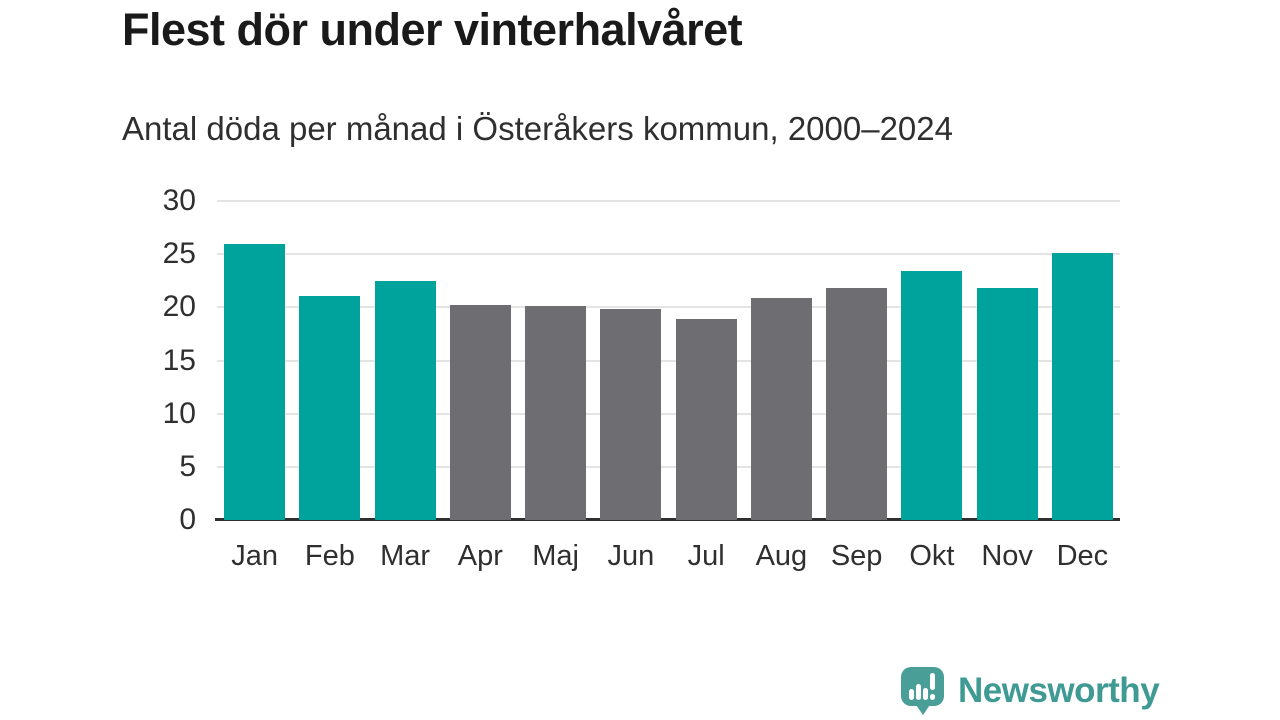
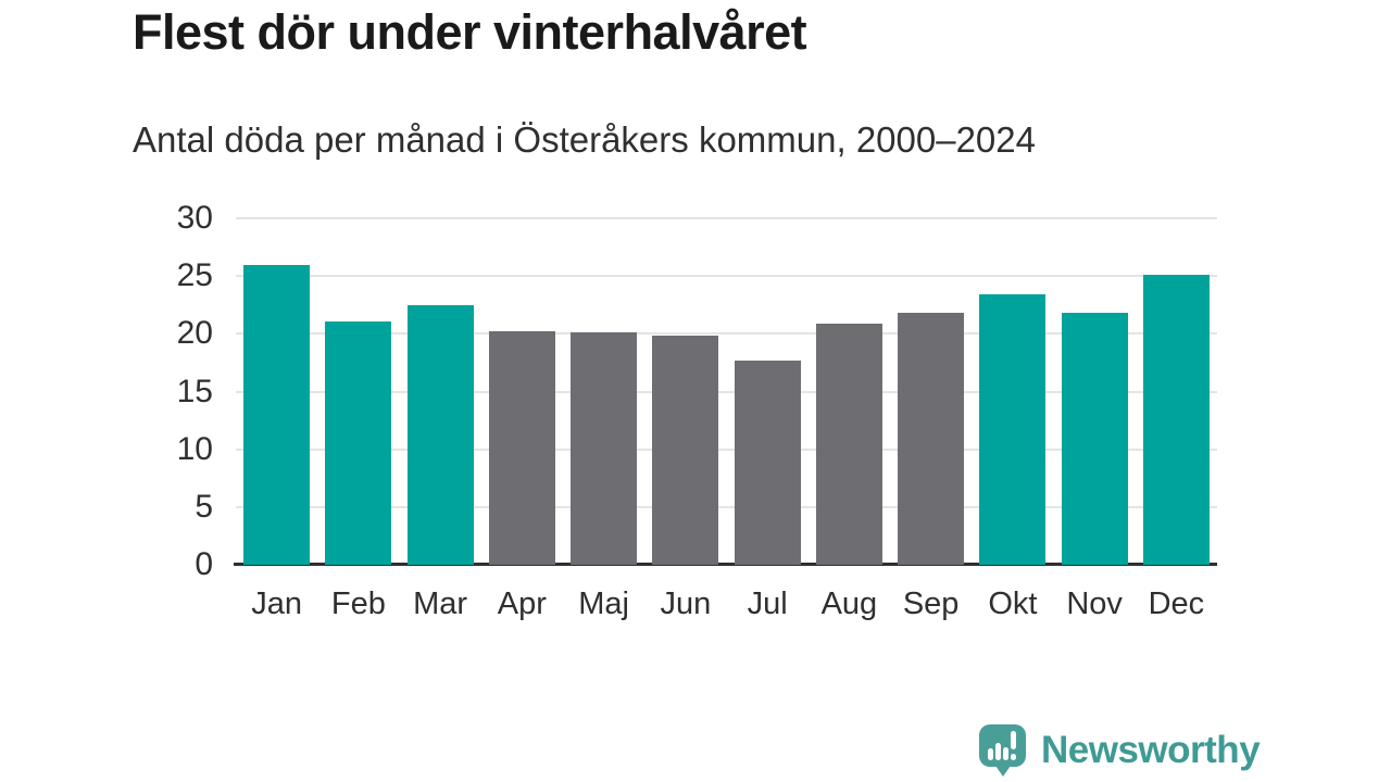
Jul: 18.9 -> 17.7
